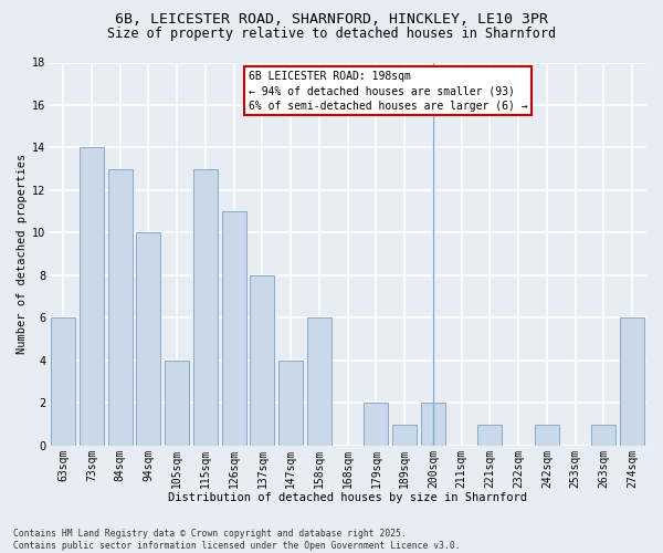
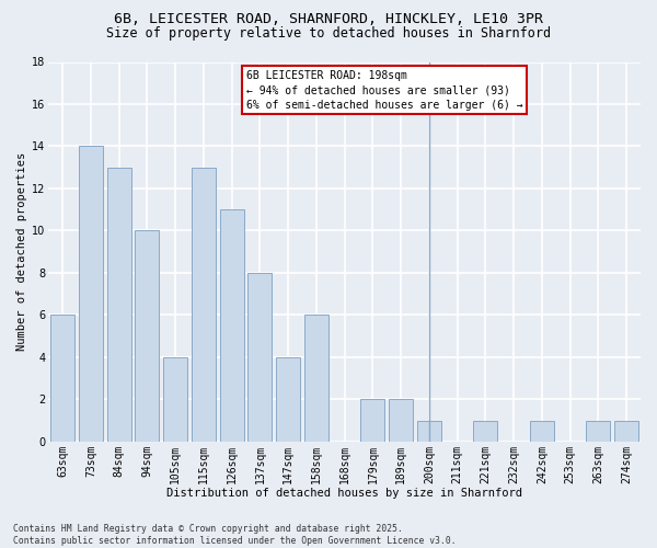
189sqm: 1 -> 2
200sqm: 2 -> 1
274sqm: 6 -> 1
